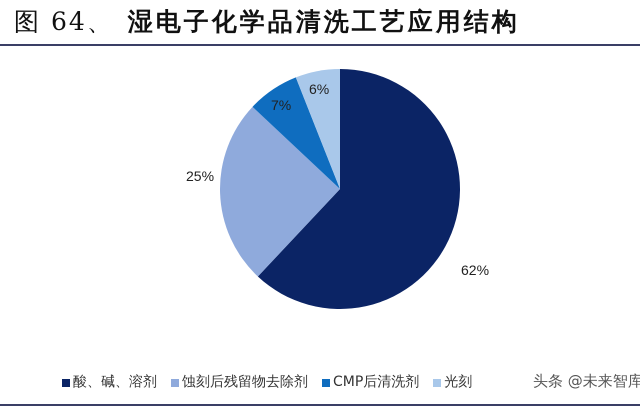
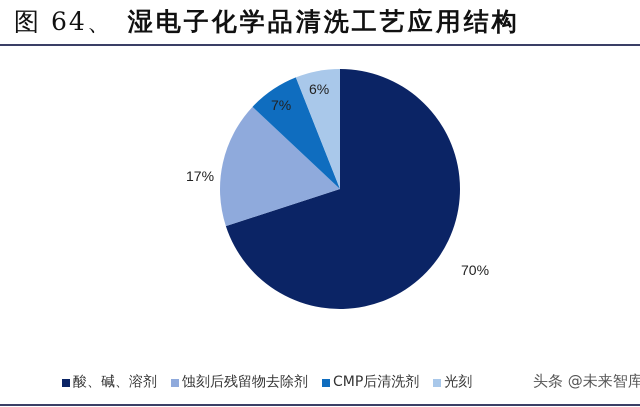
酸、碱、溶剂: 62% -> 70%
蚀刻后残留物去除剂: 25% -> 17%
